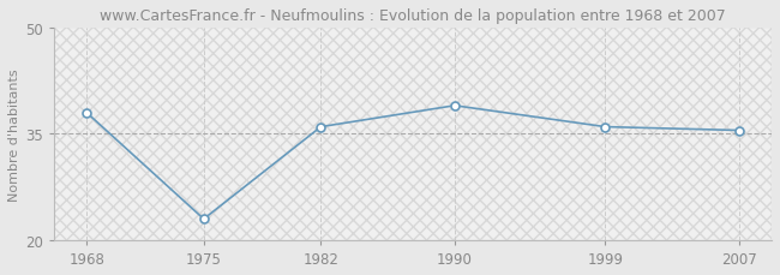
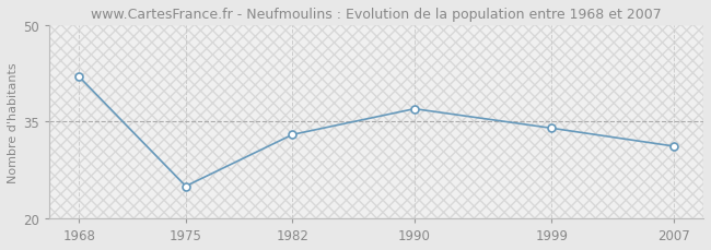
1968: 38.0 -> 42.0
1975: 23.0 -> 25.0
1982: 36.0 -> 33.0
1990: 39.0 -> 37.0
1999: 36.0 -> 34.0
2007: 35.5 -> 31.2
